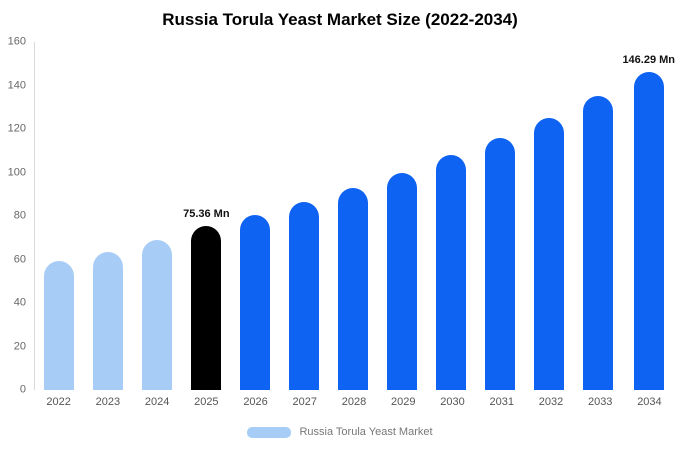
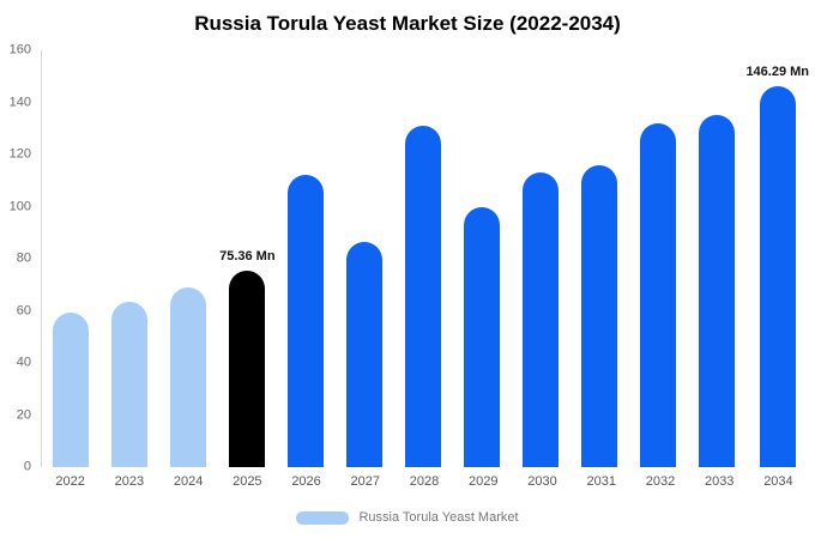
2026: 80 -> 112
2028: 93 -> 131
2030: 108 -> 113
2032: 125 -> 132
